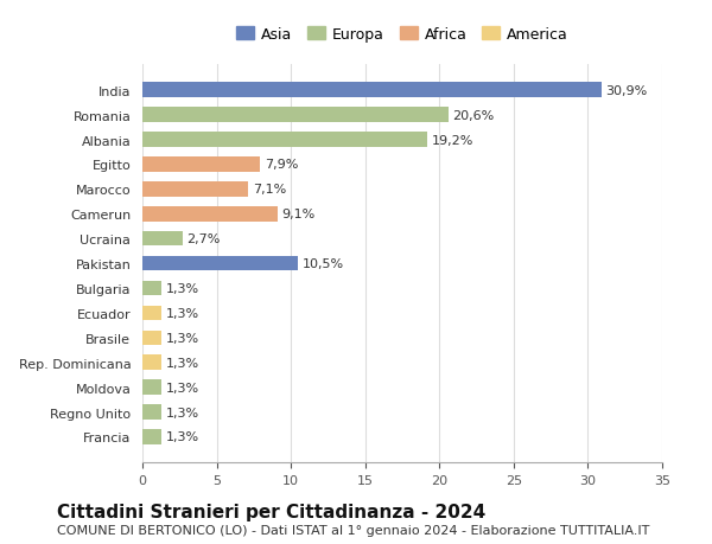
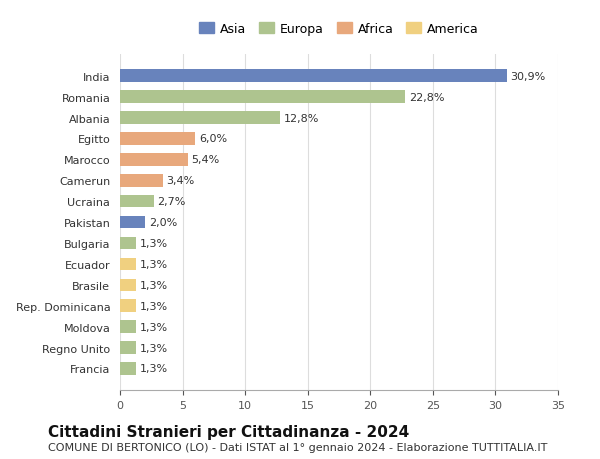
Romania: 20,6% -> 22,8%
Albania: 19,2% -> 12,8%
Egitto: 7,9% -> 6,0%
Marocco: 7,1% -> 5,4%
Camerun: 9,1% -> 3,4%
Pakistan: 10,5% -> 2,0%
